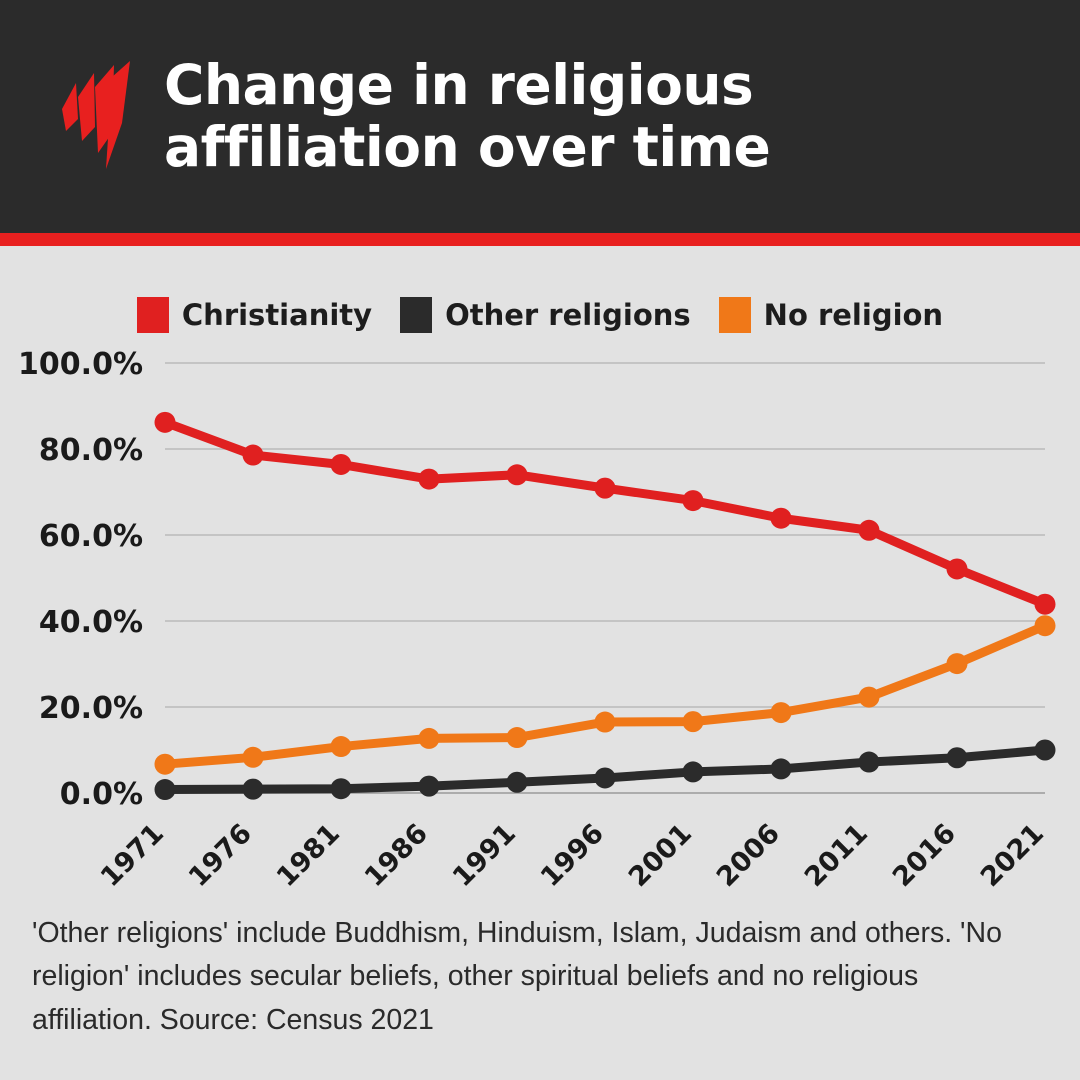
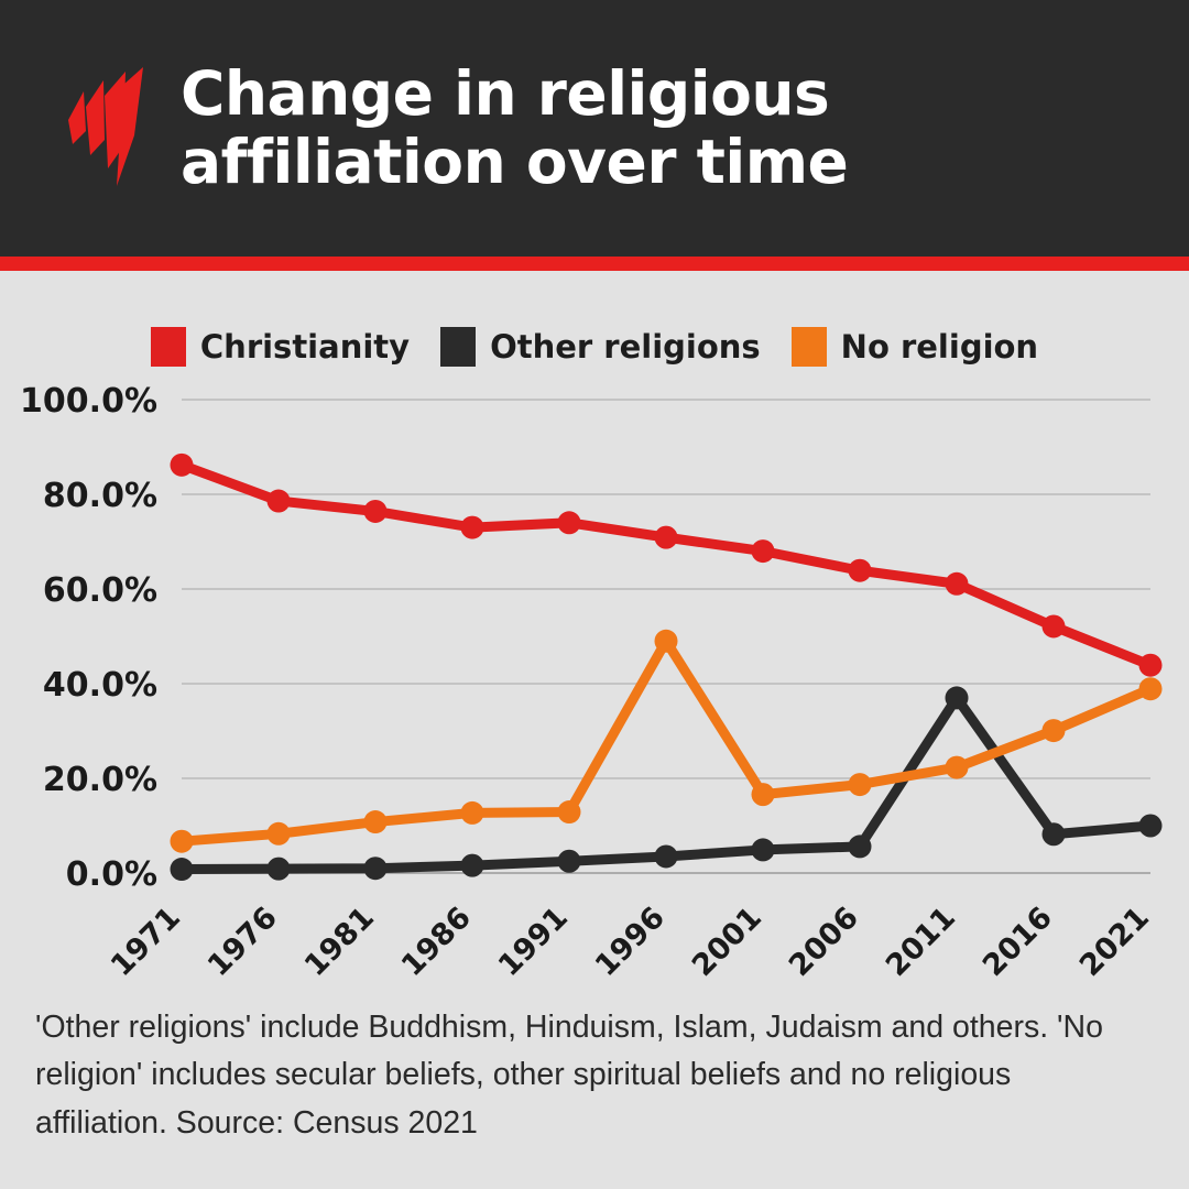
No religion/1996: 16% -> 49%
Other religions/2011: 7% -> 37%
